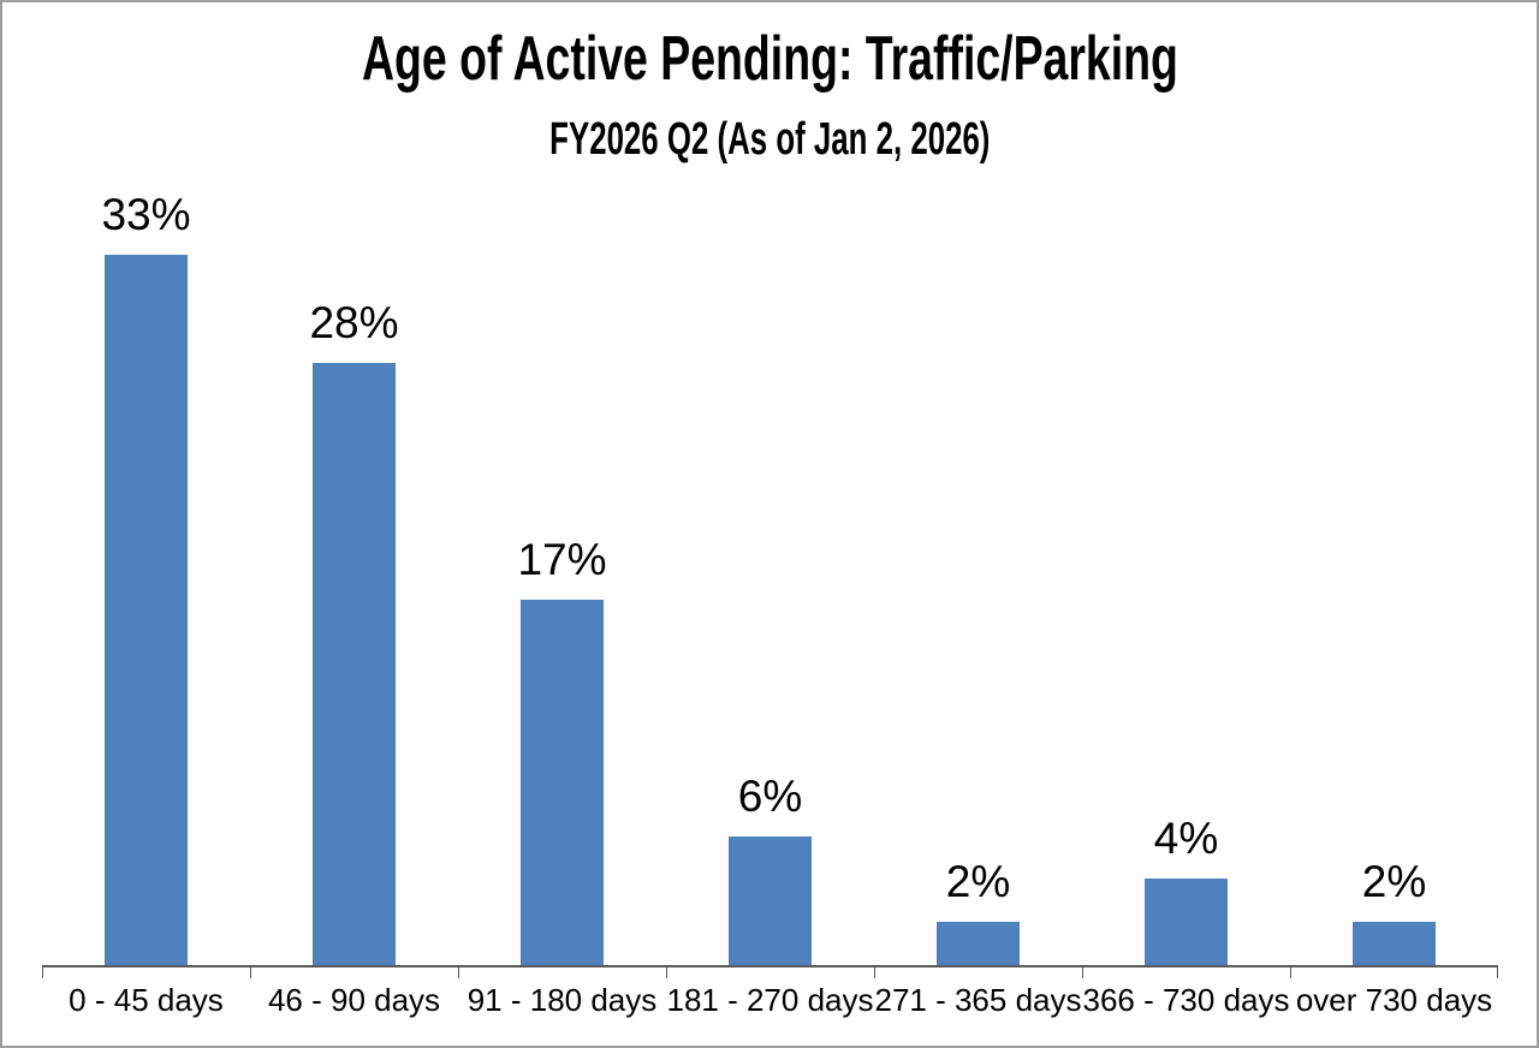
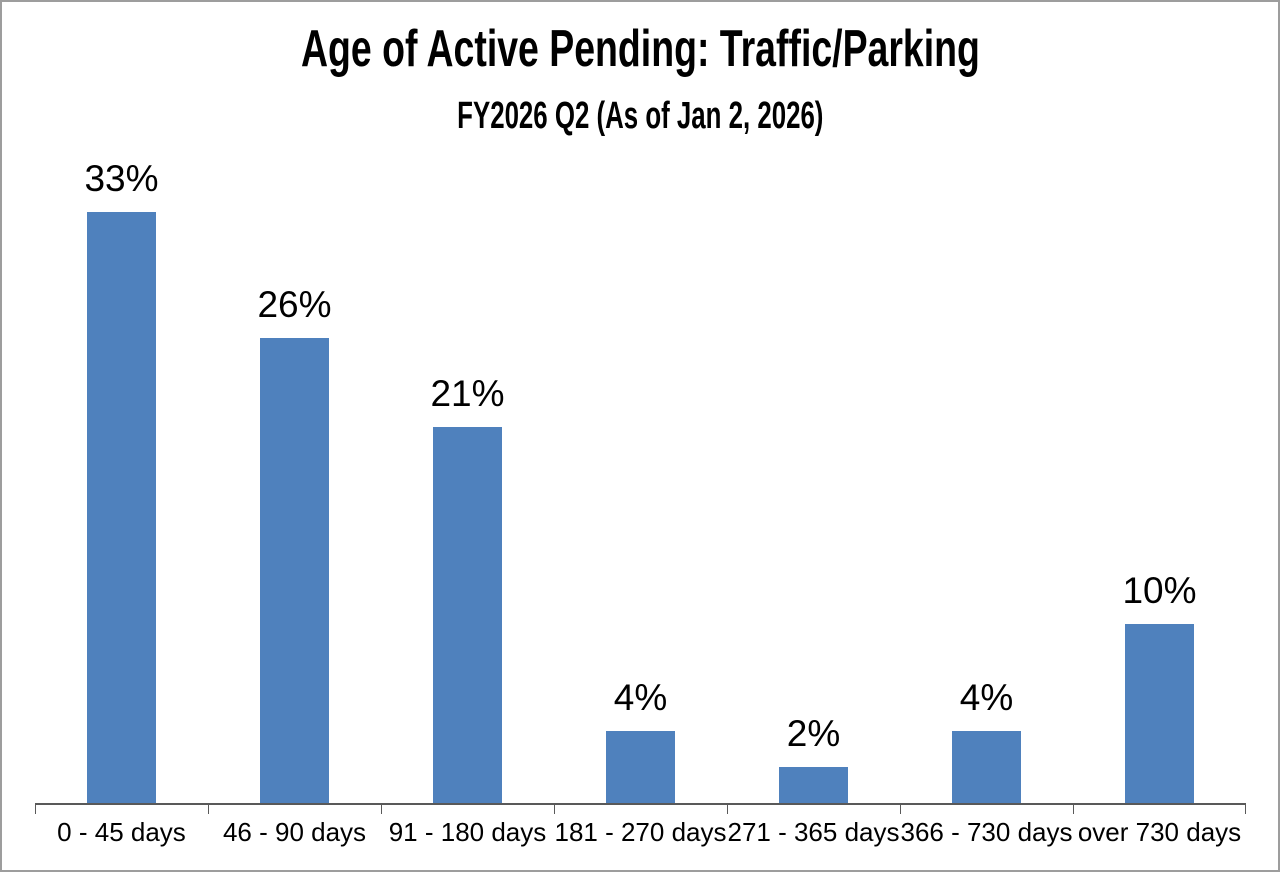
46 - 90 days: 28% -> 26%
91 - 180 days: 17% -> 21%
181 - 270 days: 6% -> 4%
over 730 days: 2% -> 10%
